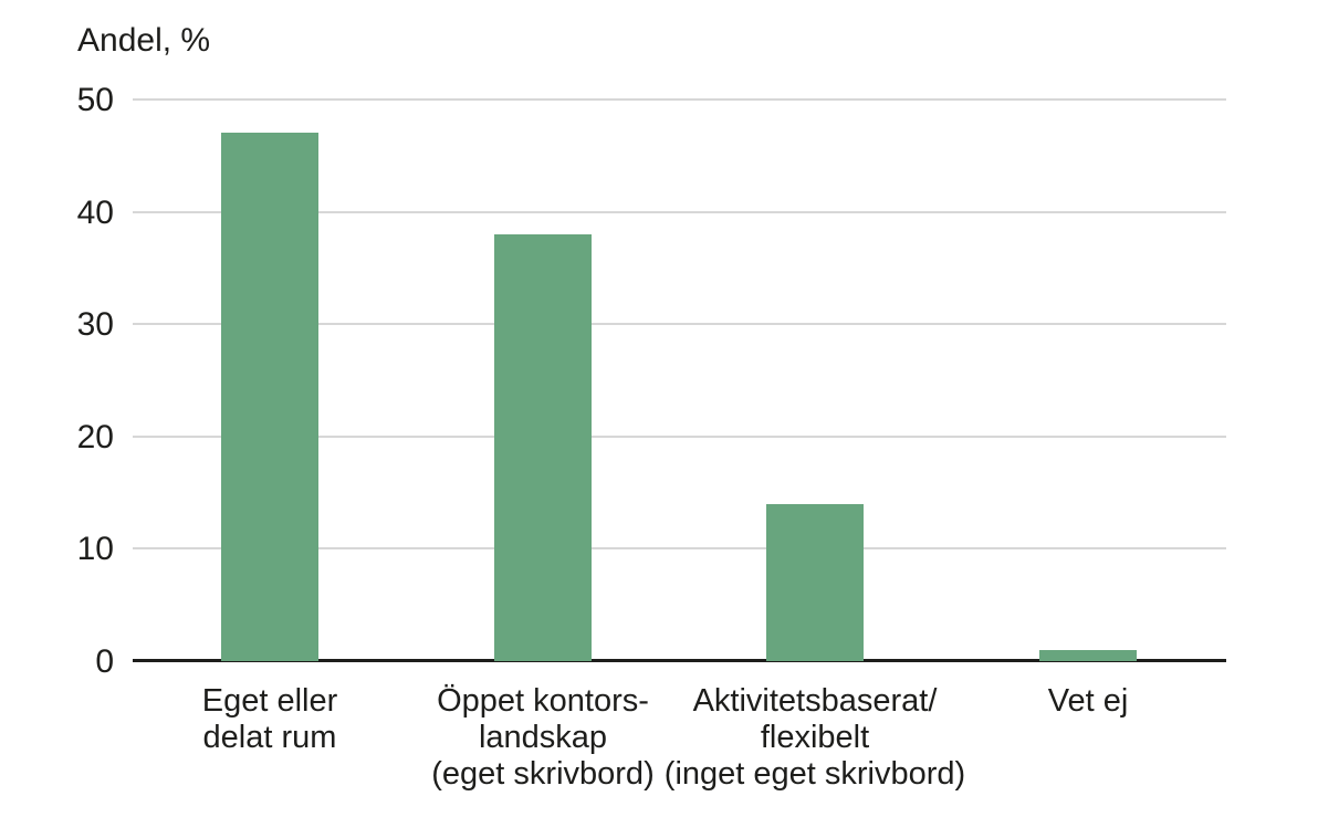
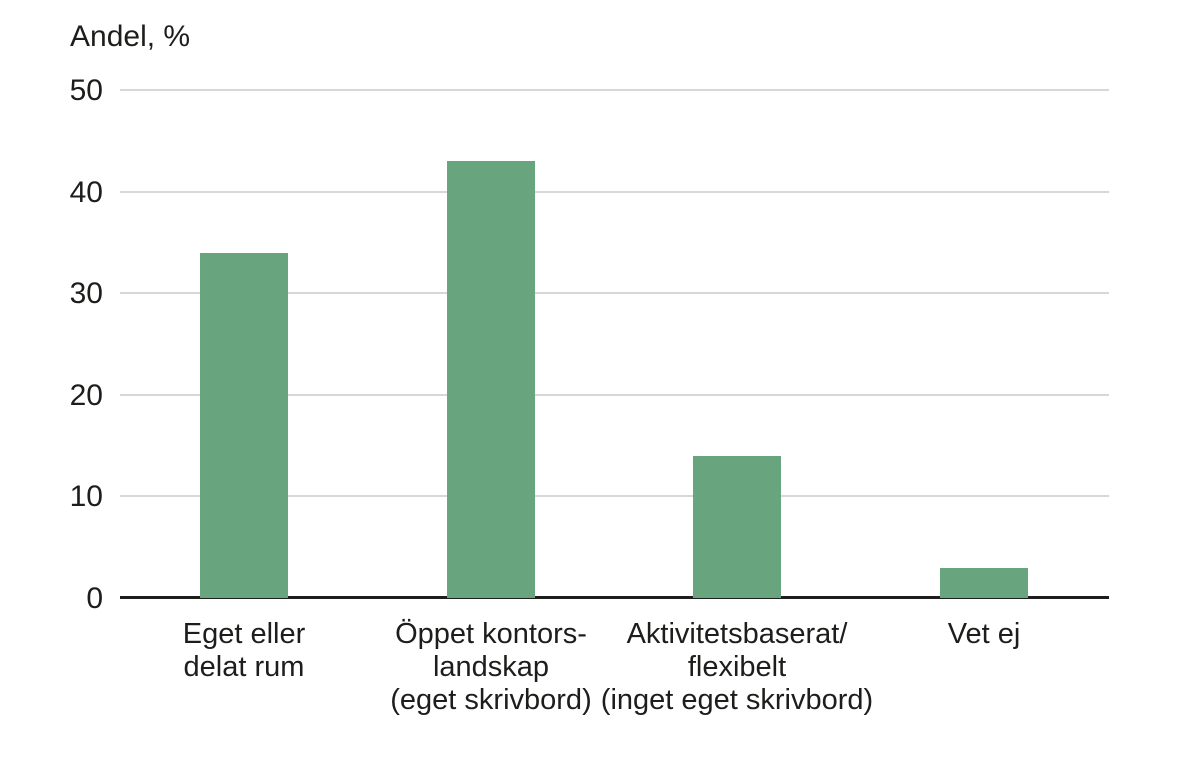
Eget eller delat rum: 47 -> 34
Öppet kontors- landskap (eget skrivbord): 38 -> 43
Vet ej: 1 -> 3
